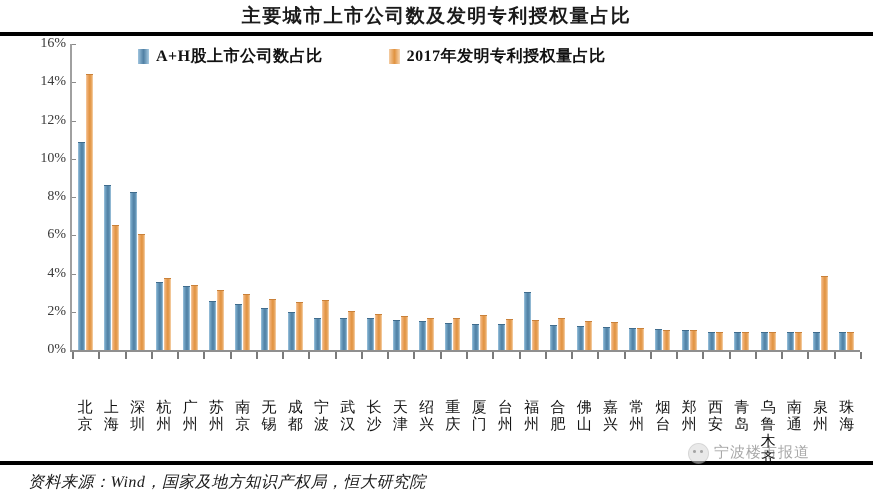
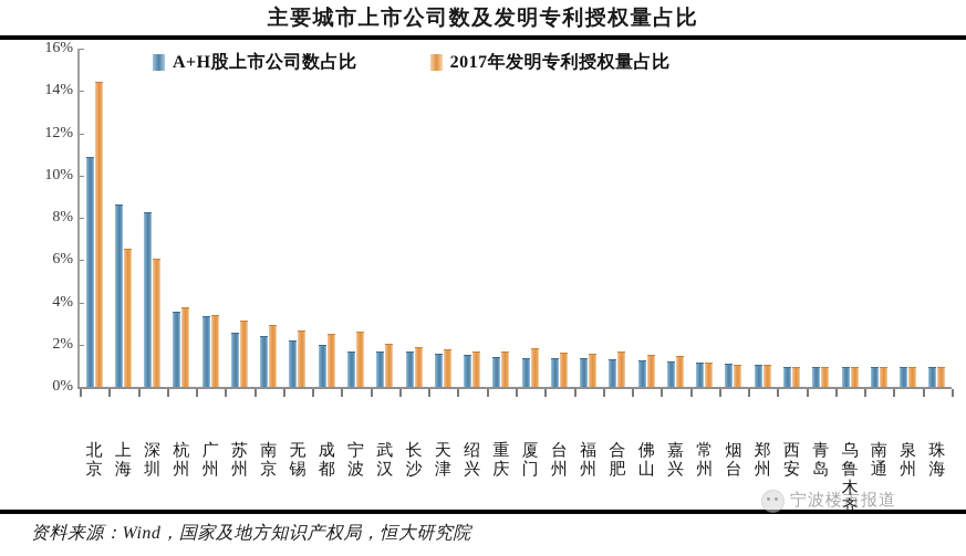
A+H股上市公司数占比/福州: 3.0% -> 1.3%
2017年发明专利授权量占比/泉州: 3.8% -> 0.9%
